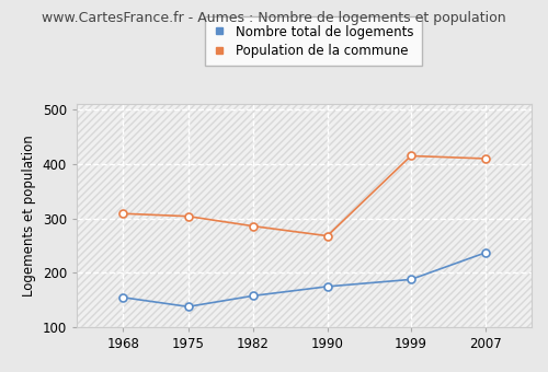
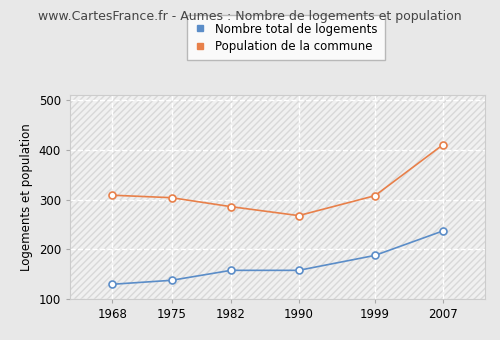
Nombre total de logements/1968: 155 -> 130
Nombre total de logements/1990: 175 -> 158
Population de la commune/1999: 415 -> 308
